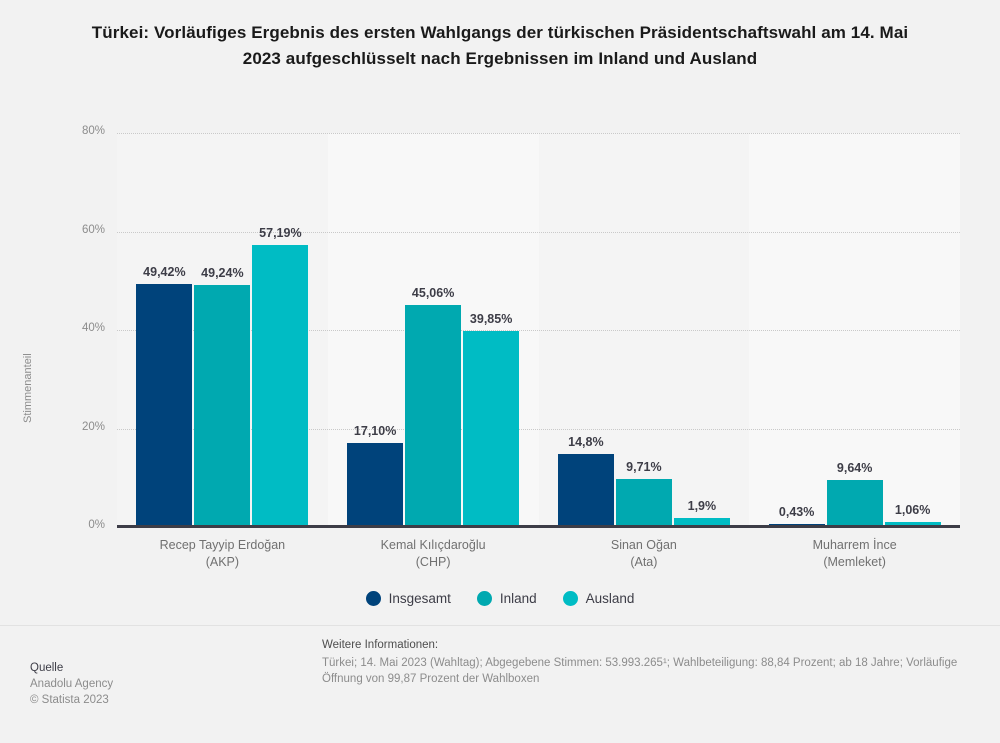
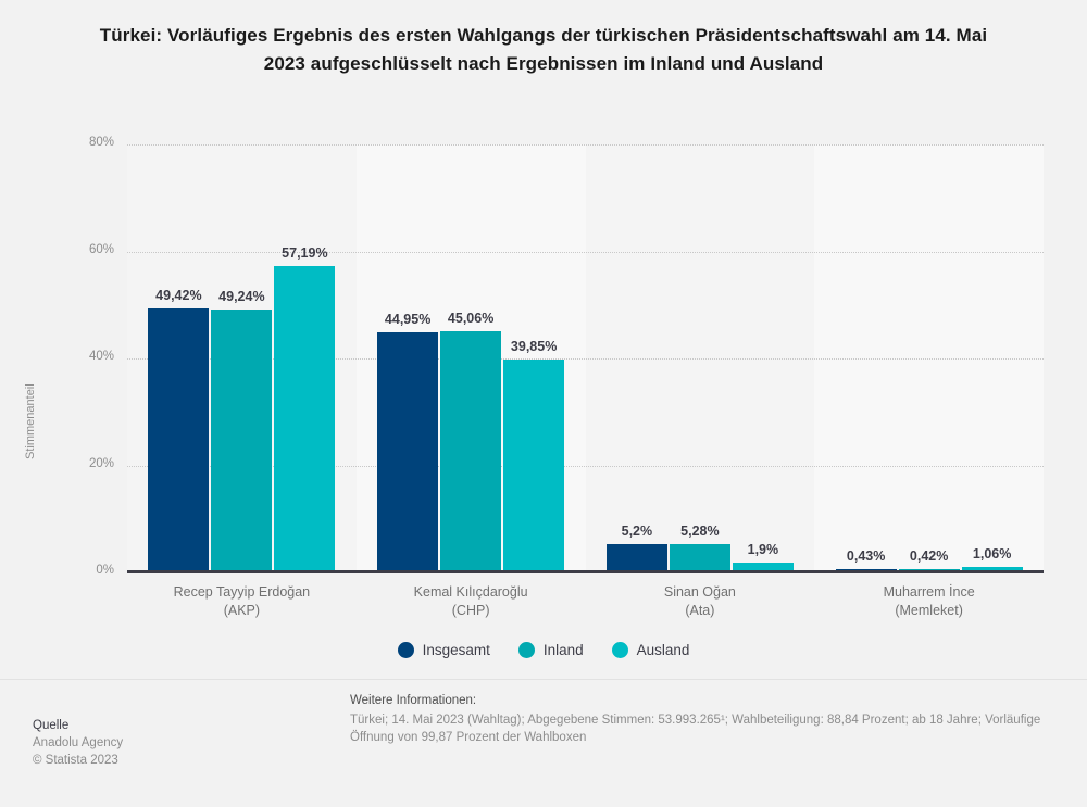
Insgesamt/Kemal Kılıçdaroğlu (CHP): 17,10% -> 44,95%
Insgesamt/Sinan Oğan (Ata): 14,8% -> 5,2%
Inland/Sinan Oğan (Ata): 9,71% -> 5,28%
Inland/Muharrem İnce (Memleket): 9,64% -> 0,42%
